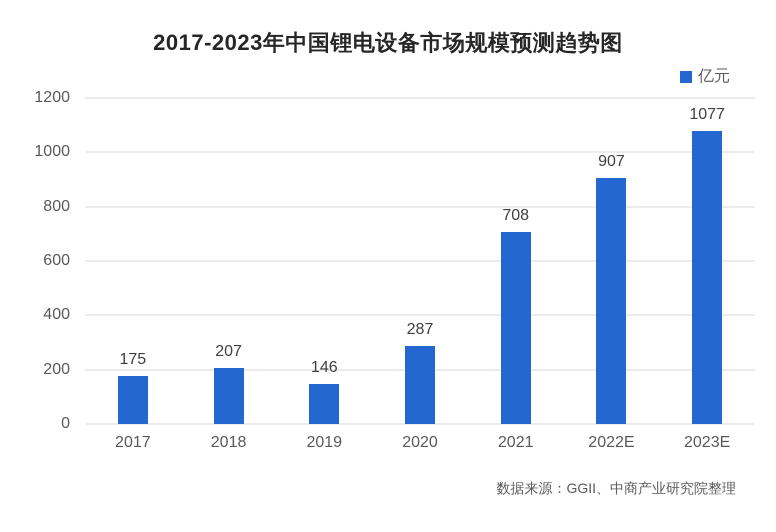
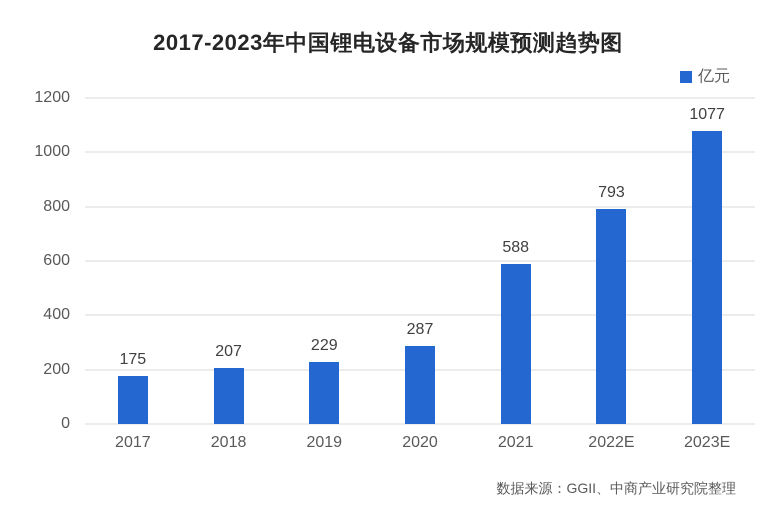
2019: 146 -> 229
2021: 708 -> 588
2022E: 907 -> 793
